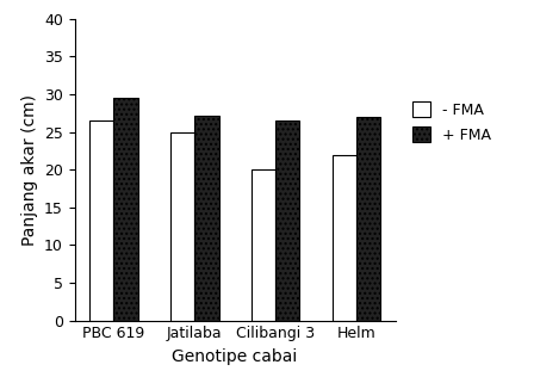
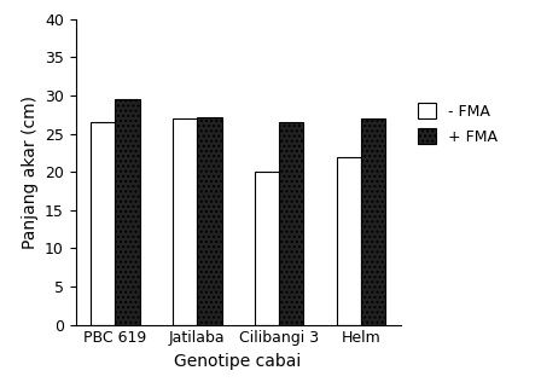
- FMA/Jatilaba: 25.0 -> 27.0
